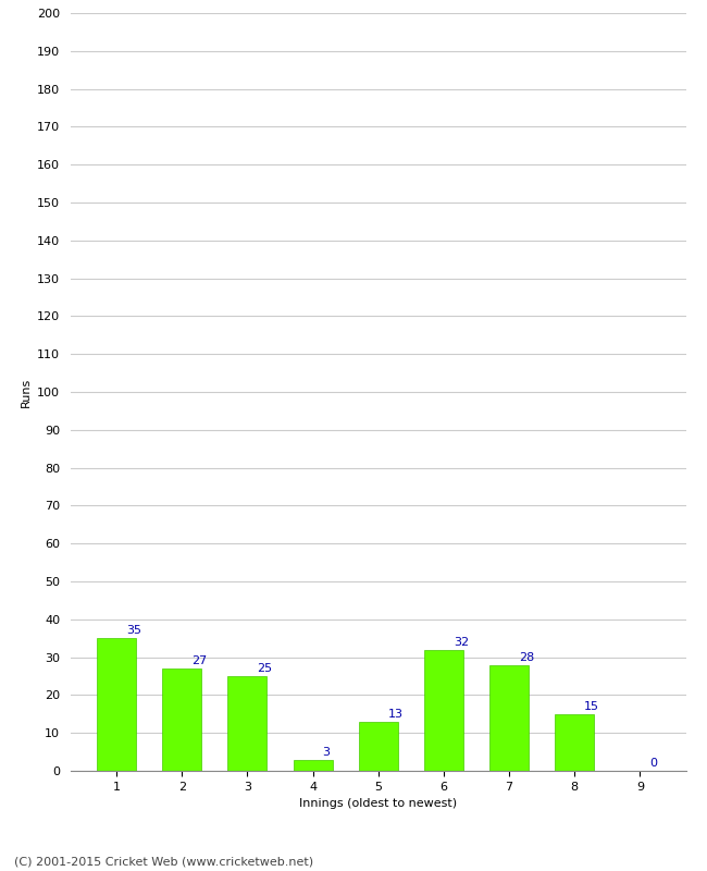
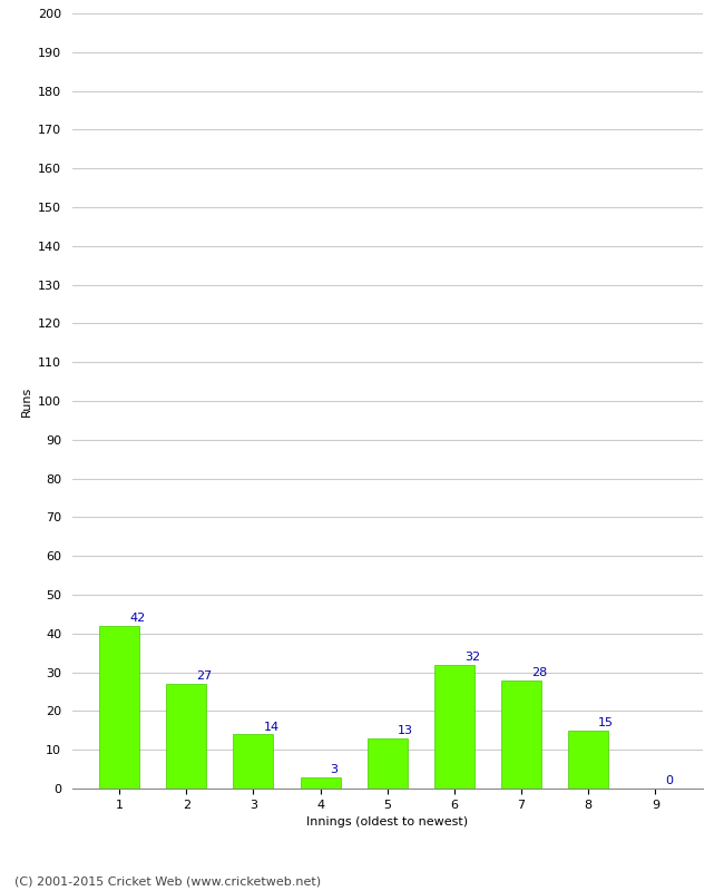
1: 35 -> 42
3: 25 -> 14
